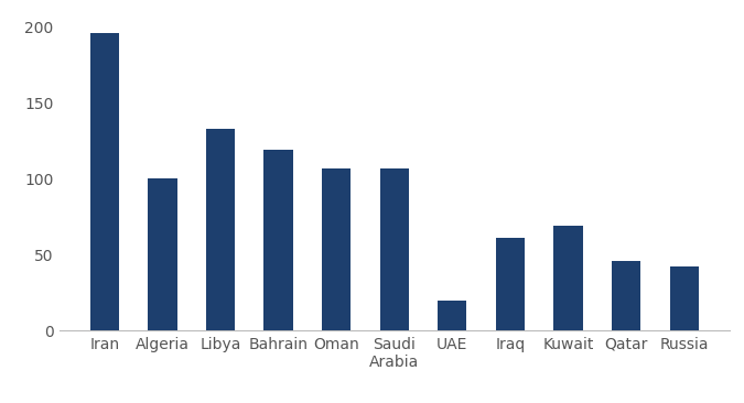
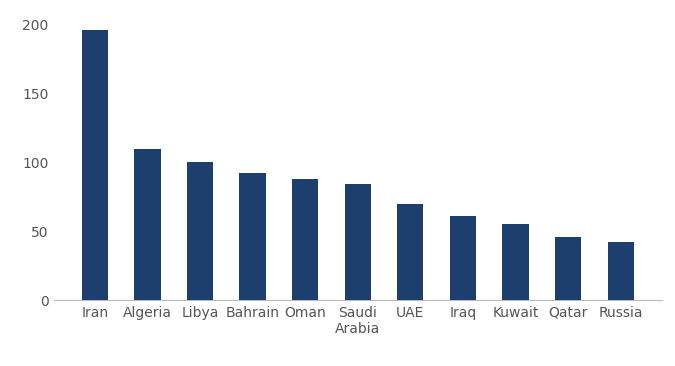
Algeria: 100 -> 110
Libya: 133 -> 100
Bahrain: 119 -> 92
Oman: 107 -> 88
Saudi Arabia: 107 -> 84
UAE: 20 -> 70
Kuwait: 69 -> 55
